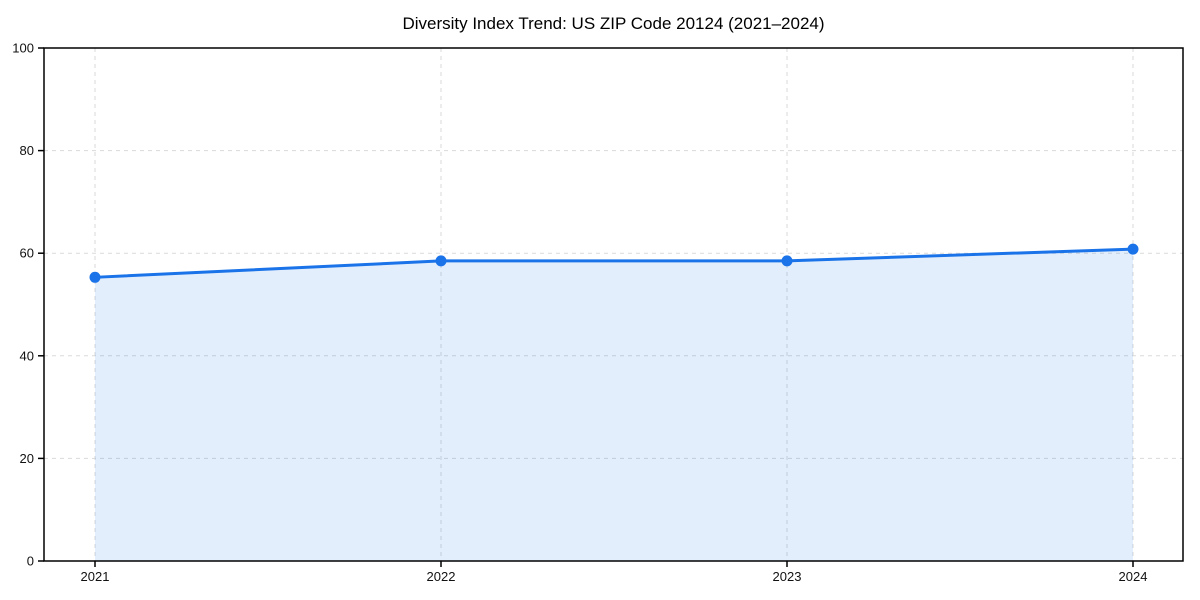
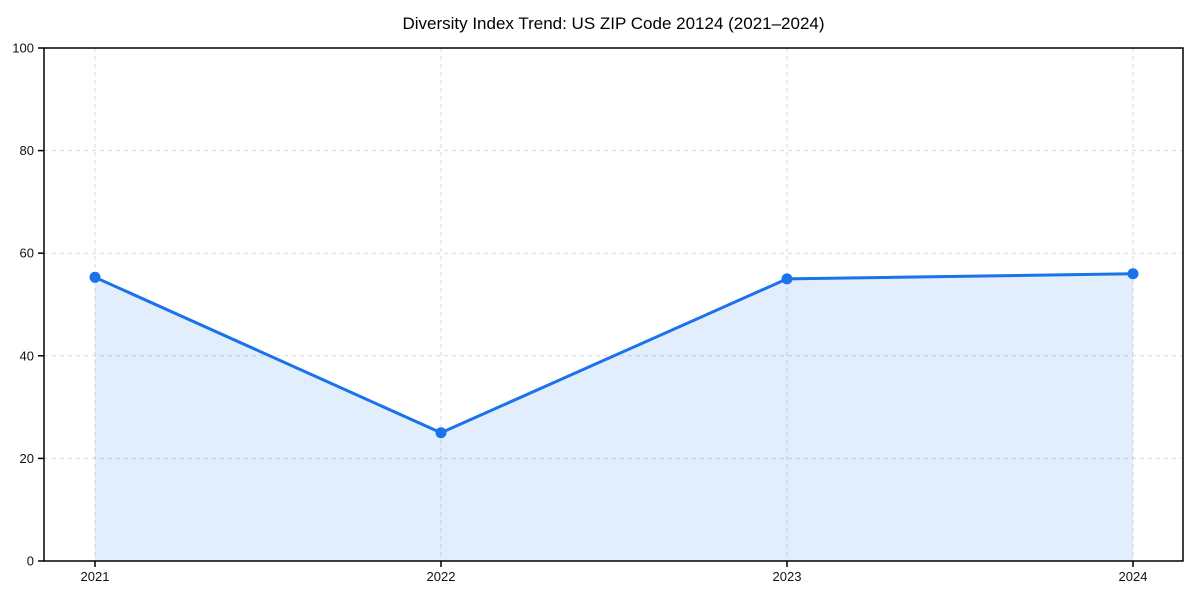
2022: 58 -> 25
2023: 58 -> 55
2024: 61 -> 56
